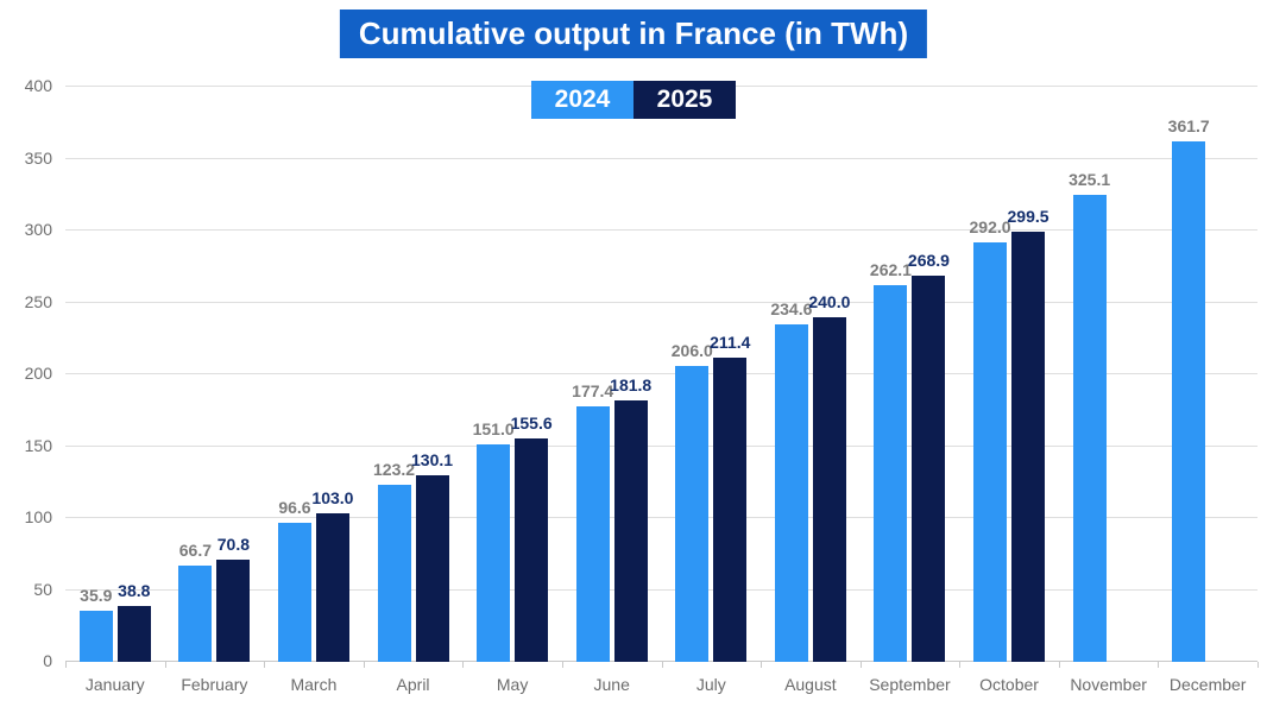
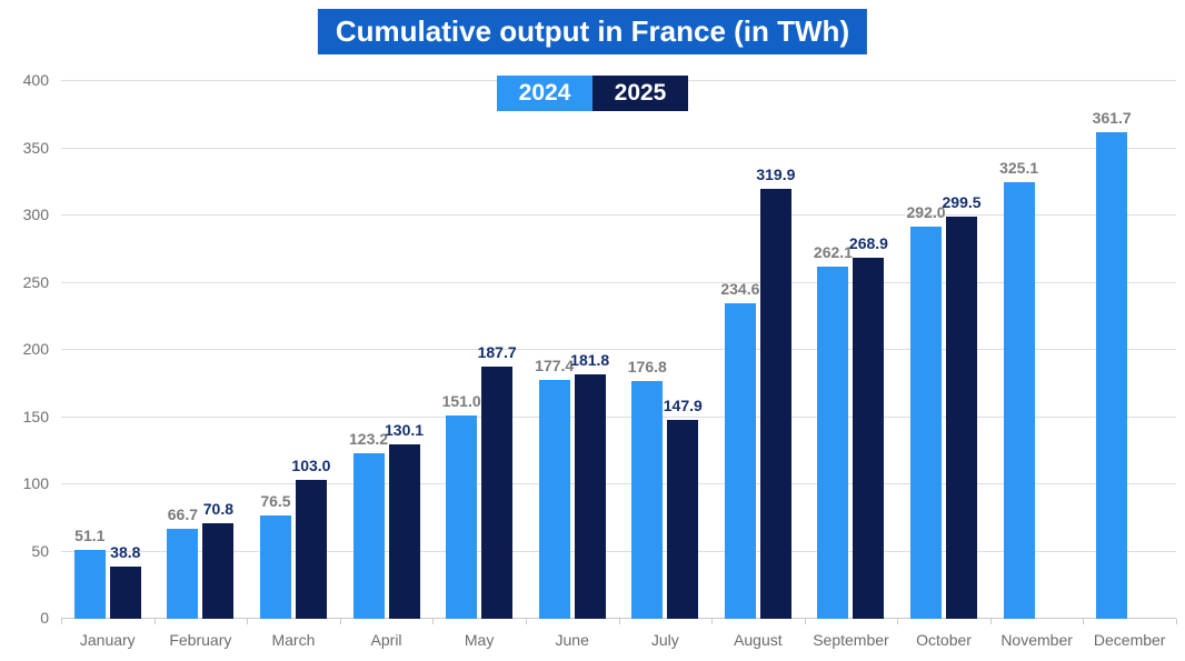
2024/January: 35.9 -> 51.1
2024/March: 96.6 -> 76.5
2025/May: 155.6 -> 187.7
2024/July: 206.0 -> 176.8
2025/July: 211.4 -> 147.9
2025/August: 240.0 -> 319.9
